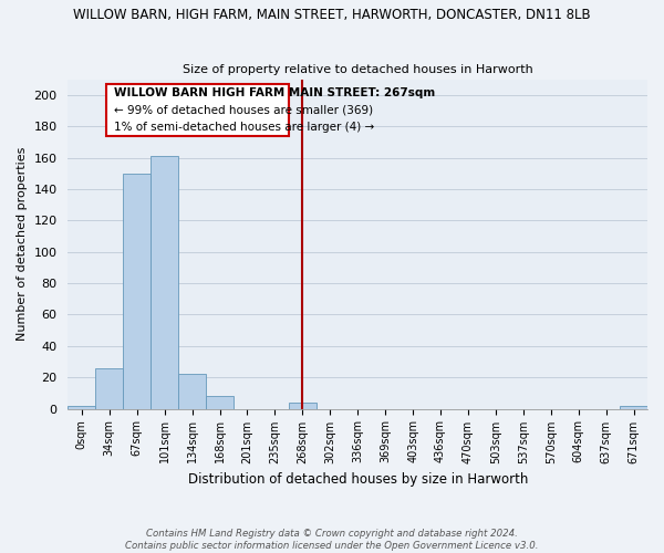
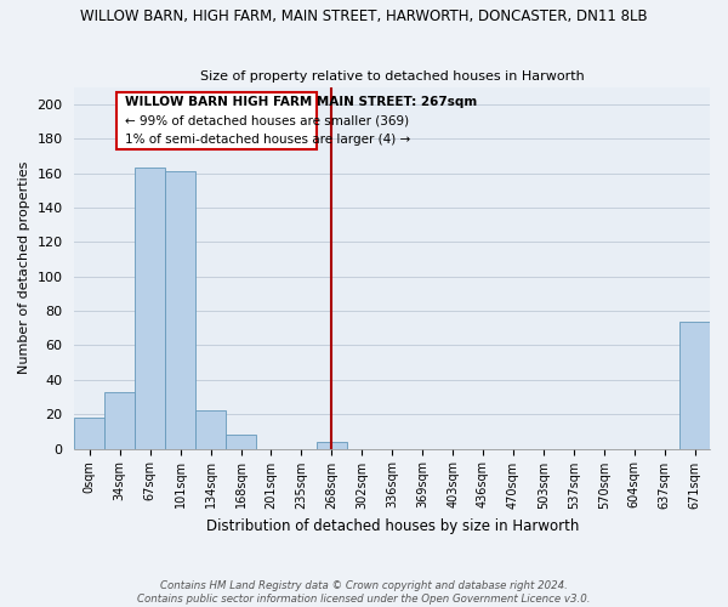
0sqm: 2 -> 18
34sqm: 26 -> 33
67sqm: 150 -> 163
671sqm: 2 -> 74
